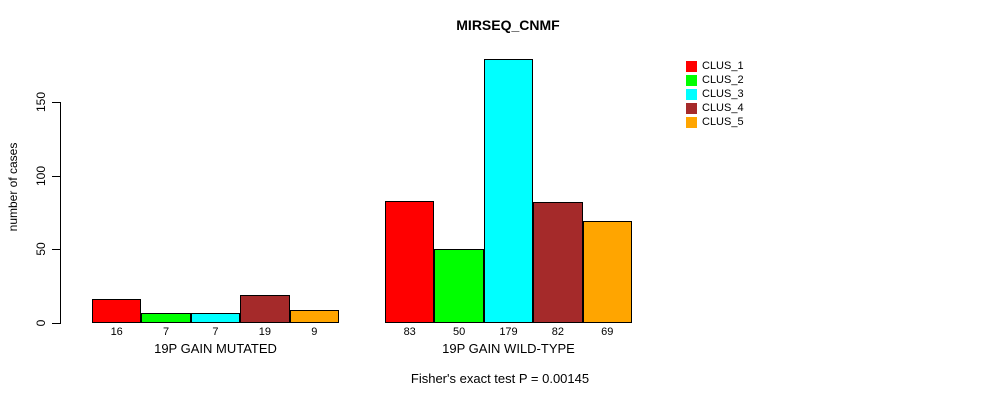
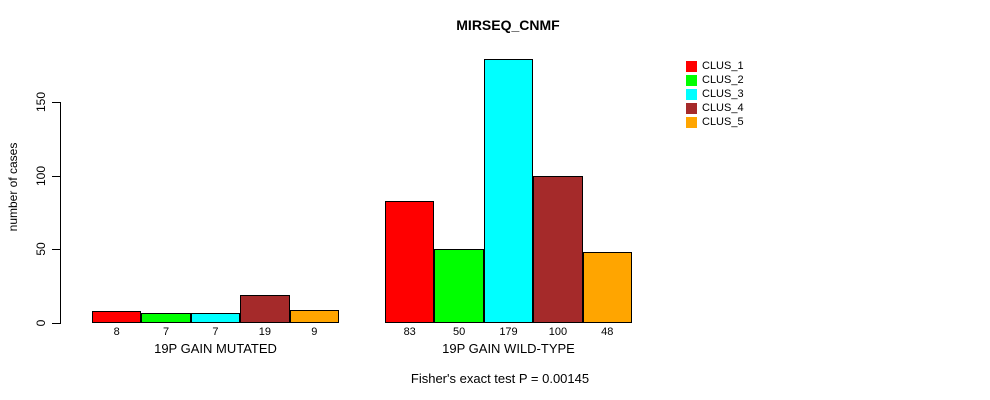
CLUS_1/19P GAIN MUTATED: 16 -> 8
CLUS_4/19P GAIN WILD-TYPE: 82 -> 100
CLUS_5/19P GAIN WILD-TYPE: 69 -> 48
